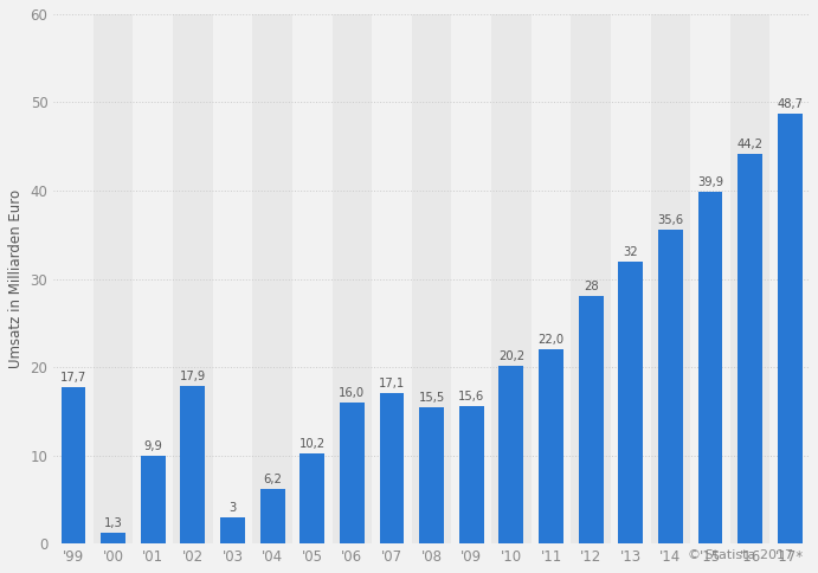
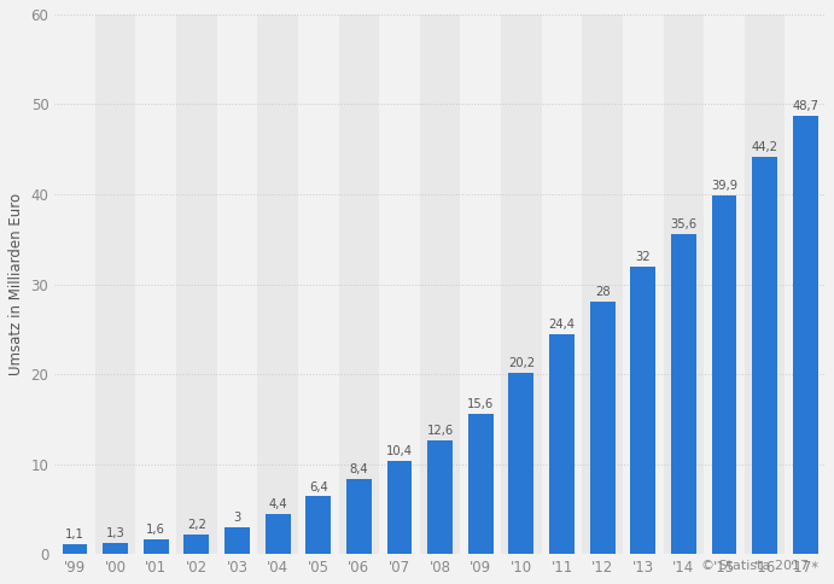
'99: 17,7 -> 1,1
'01: 9,9 -> 1,6
'02: 17,9 -> 2,2
'04: 6,2 -> 4,4
'05: 10,2 -> 6,4
'06: 16,0 -> 8,4
'07: 17,1 -> 10,4
'08: 15,5 -> 12,6
'11: 22,0 -> 24,4
